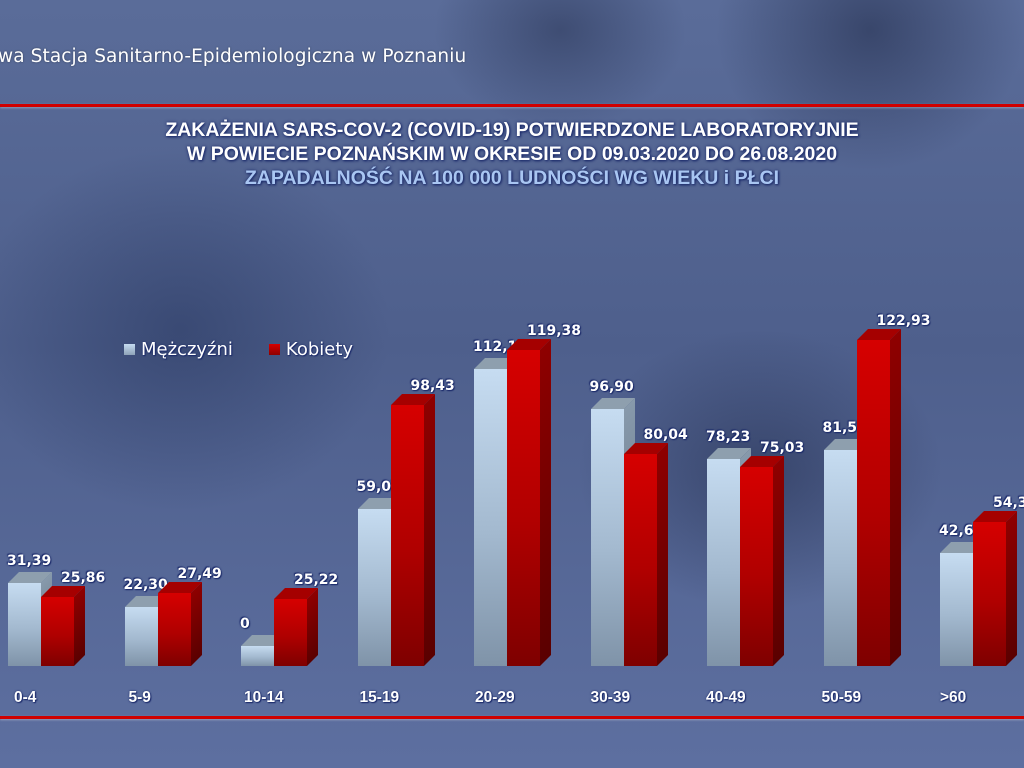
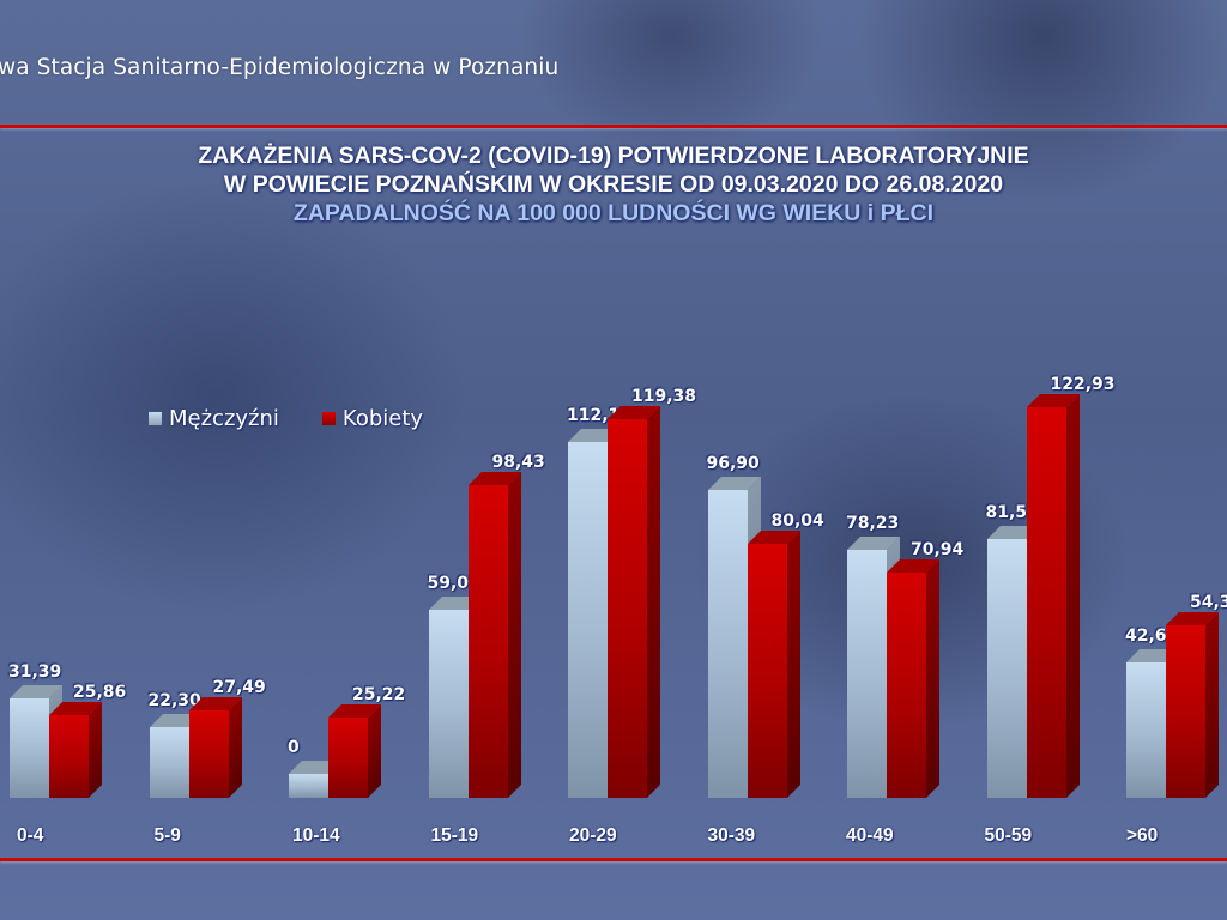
Kobiety/40-49: 75,03 -> 70,94
